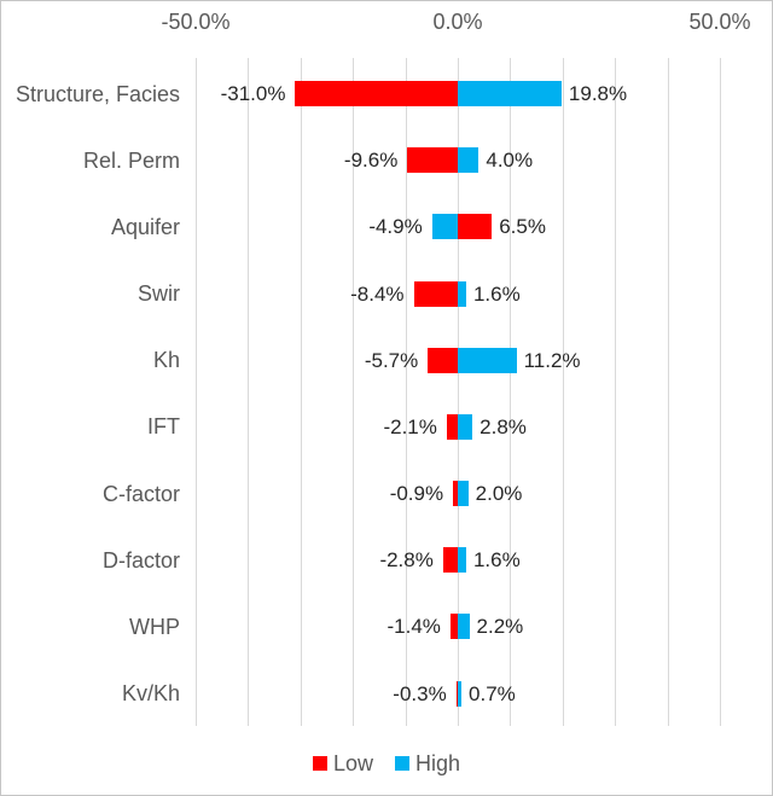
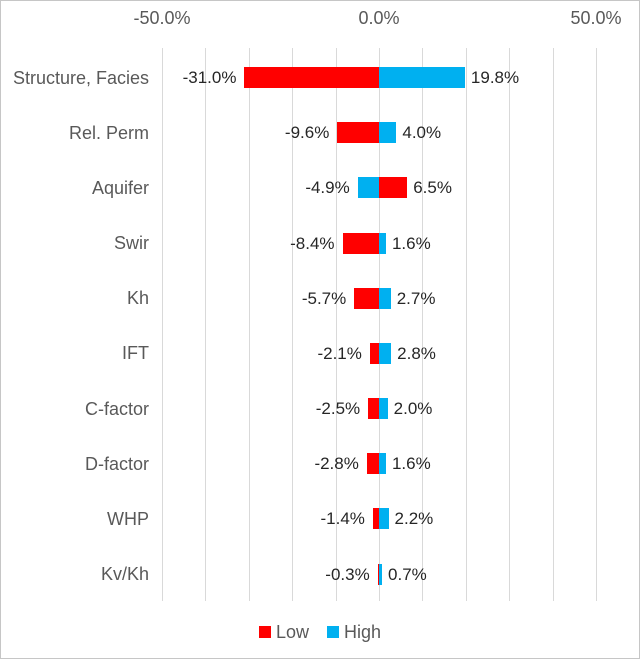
High/Kh: 11.2% -> 2.7%
Low/C-factor: -0.9% -> -2.5%
